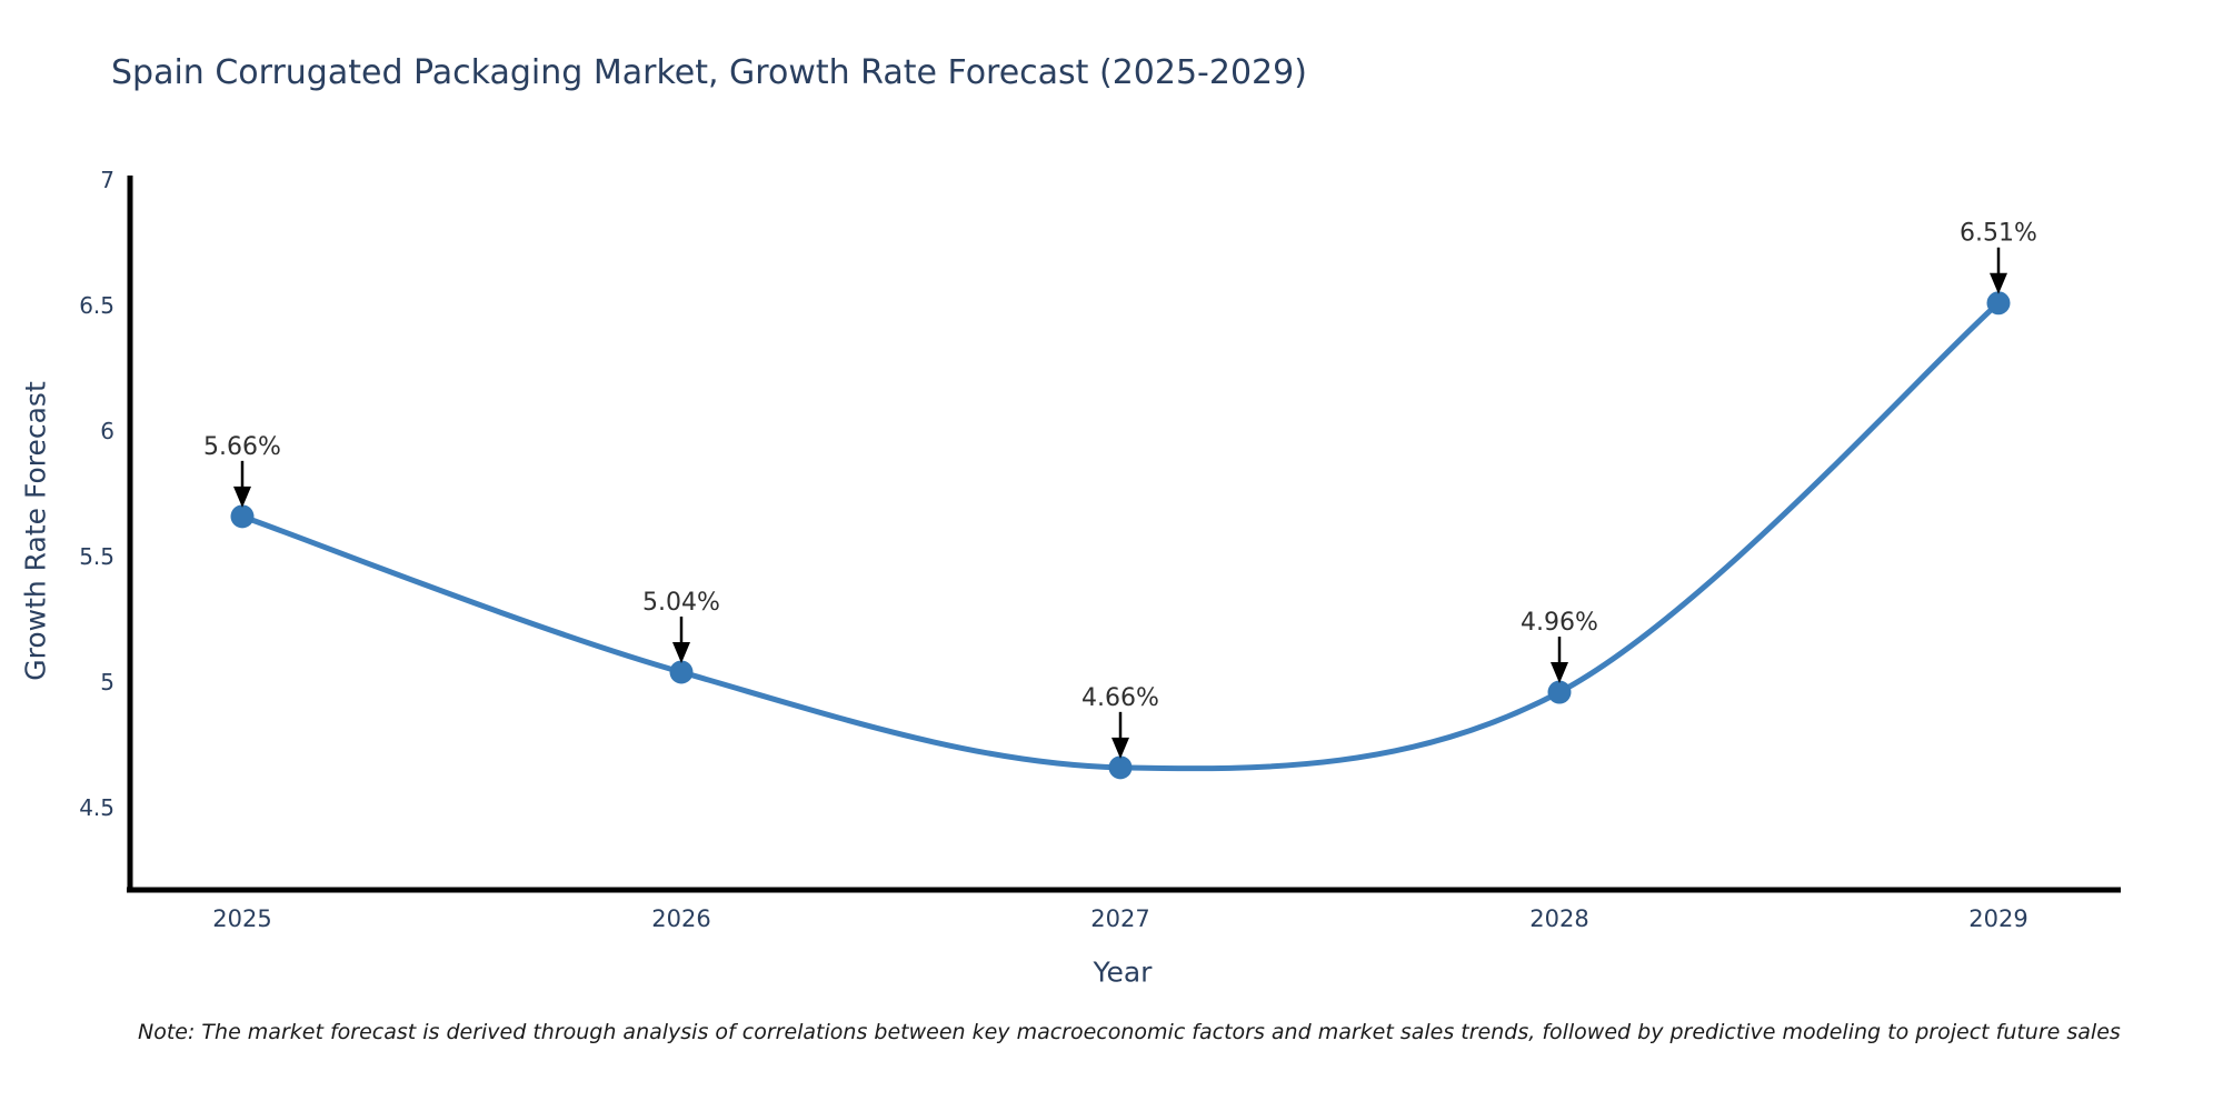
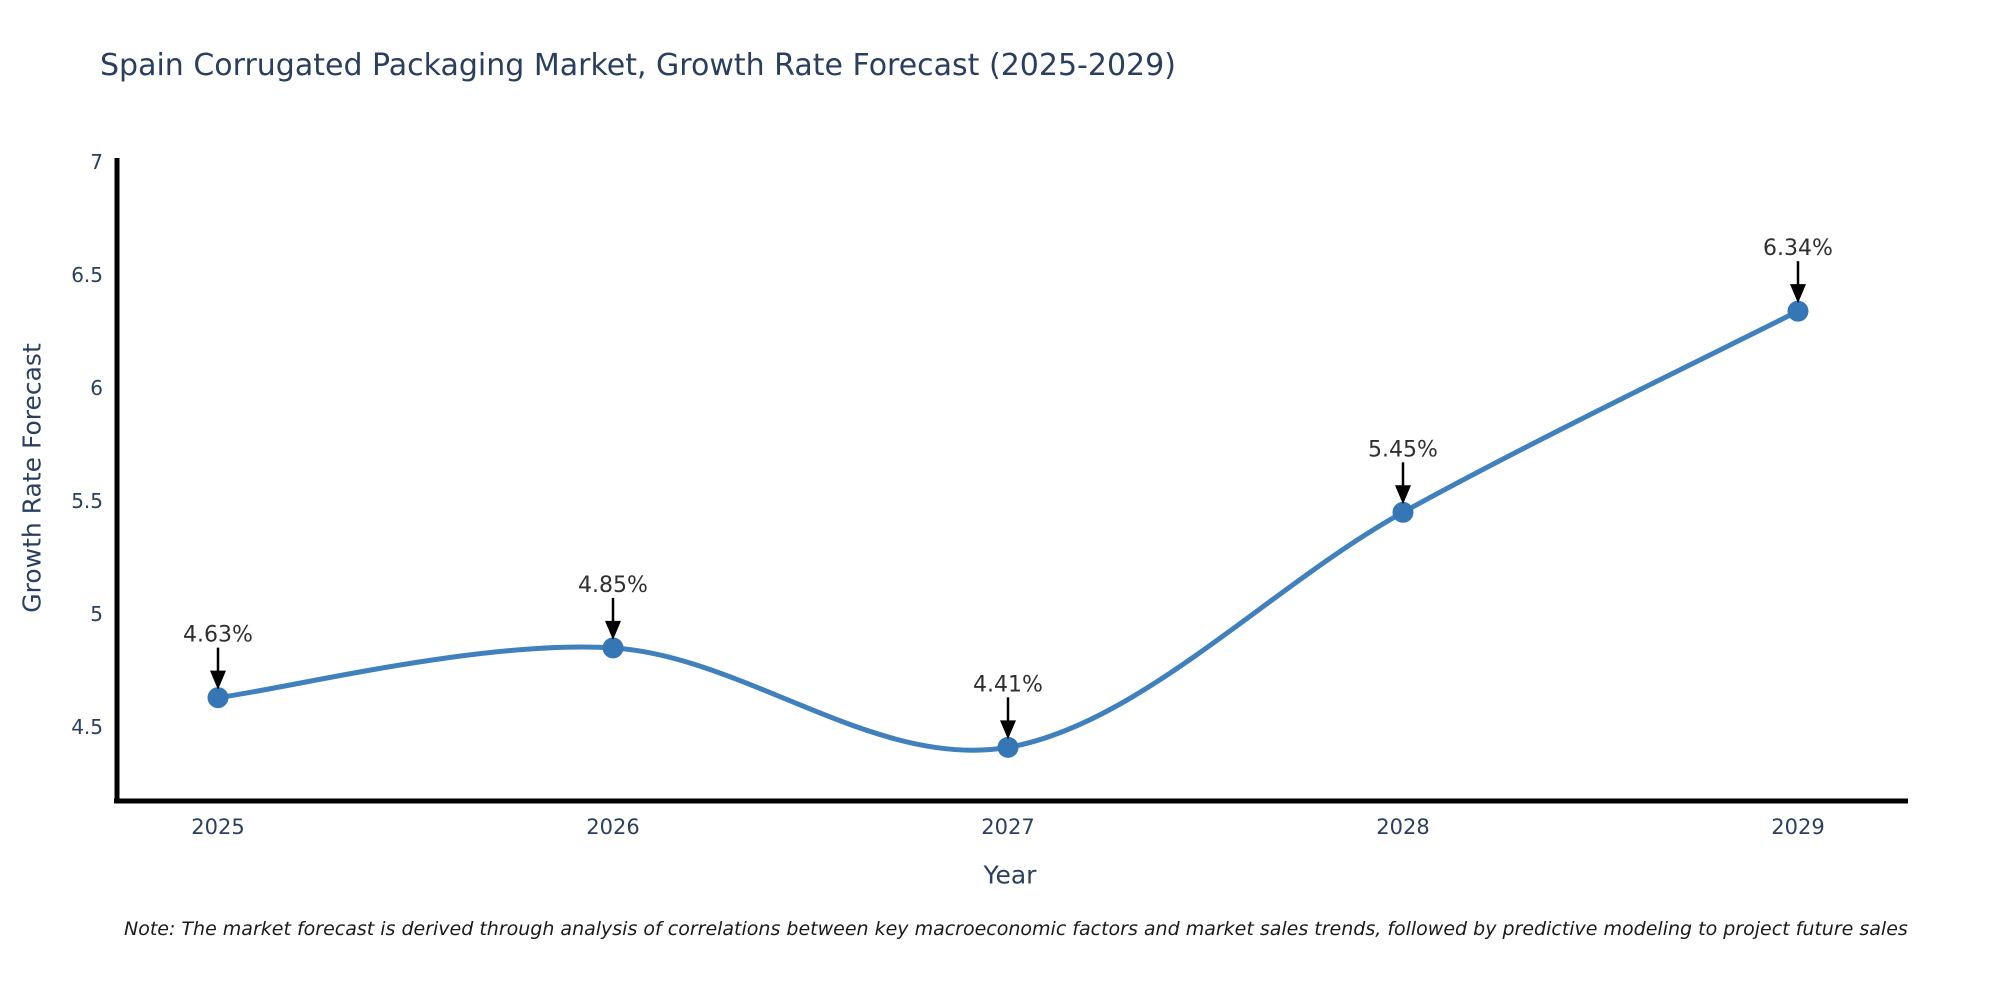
2025: 5.66% -> 4.63%
2026: 5.04% -> 4.85%
2027: 4.66% -> 4.41%
2028: 4.96% -> 5.45%
2029: 6.51% -> 6.34%
